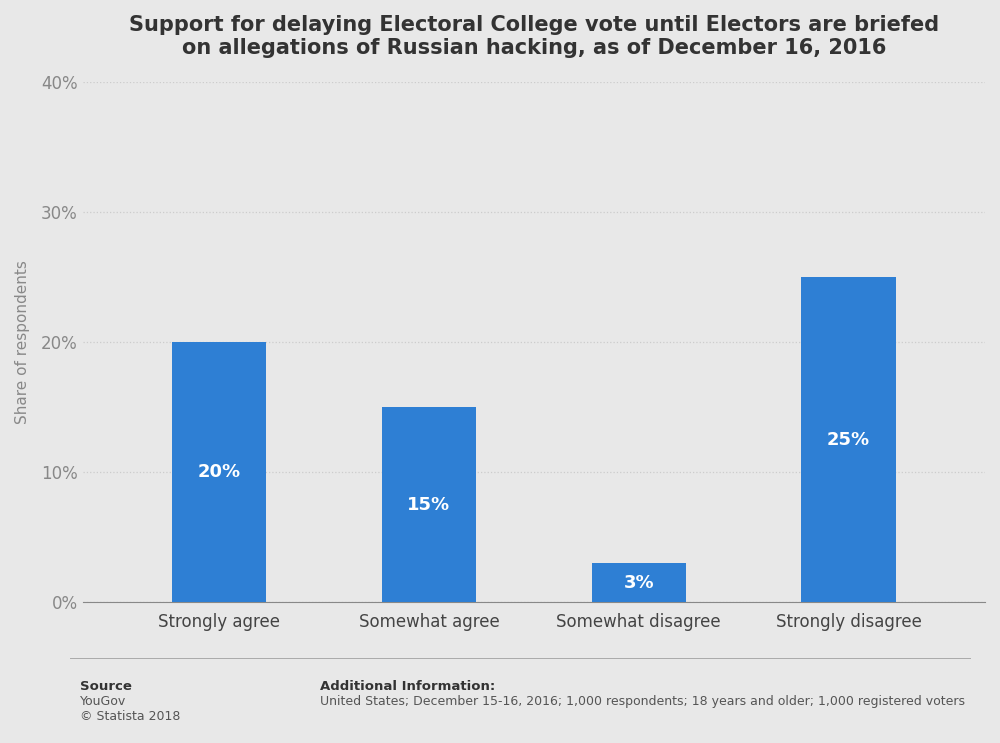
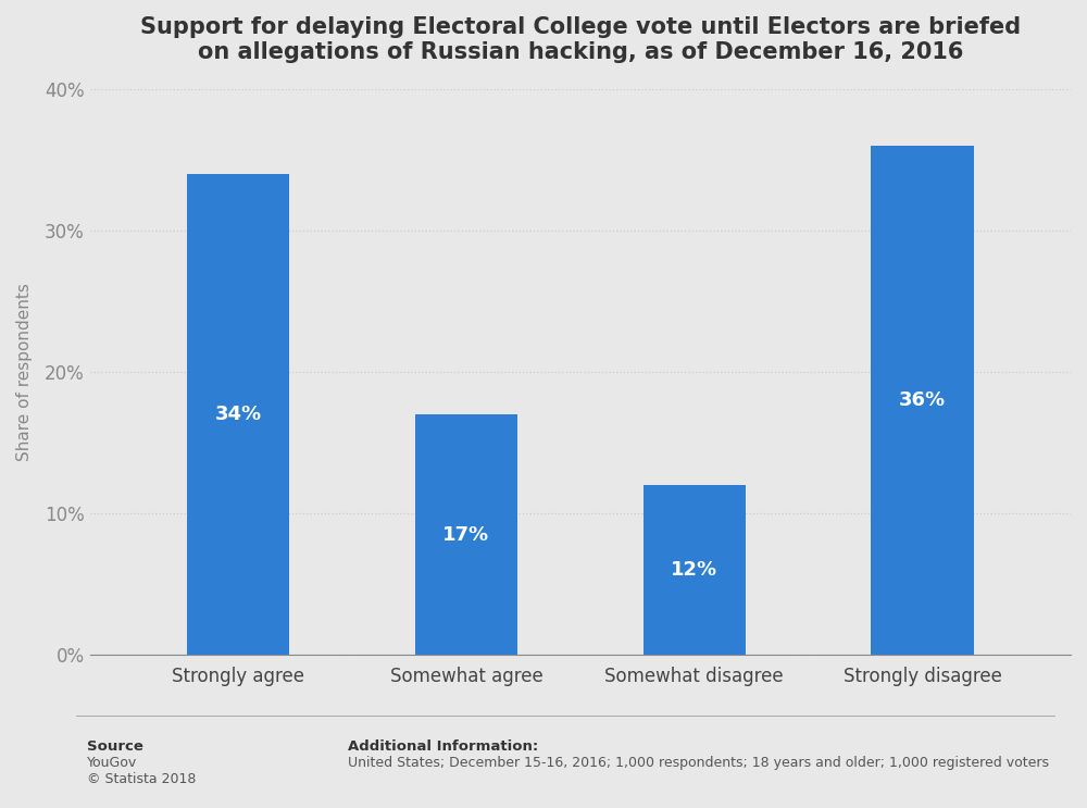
Strongly agree: 20% -> 34%
Somewhat agree: 15% -> 17%
Somewhat disagree: 3% -> 12%
Strongly disagree: 25% -> 36%
